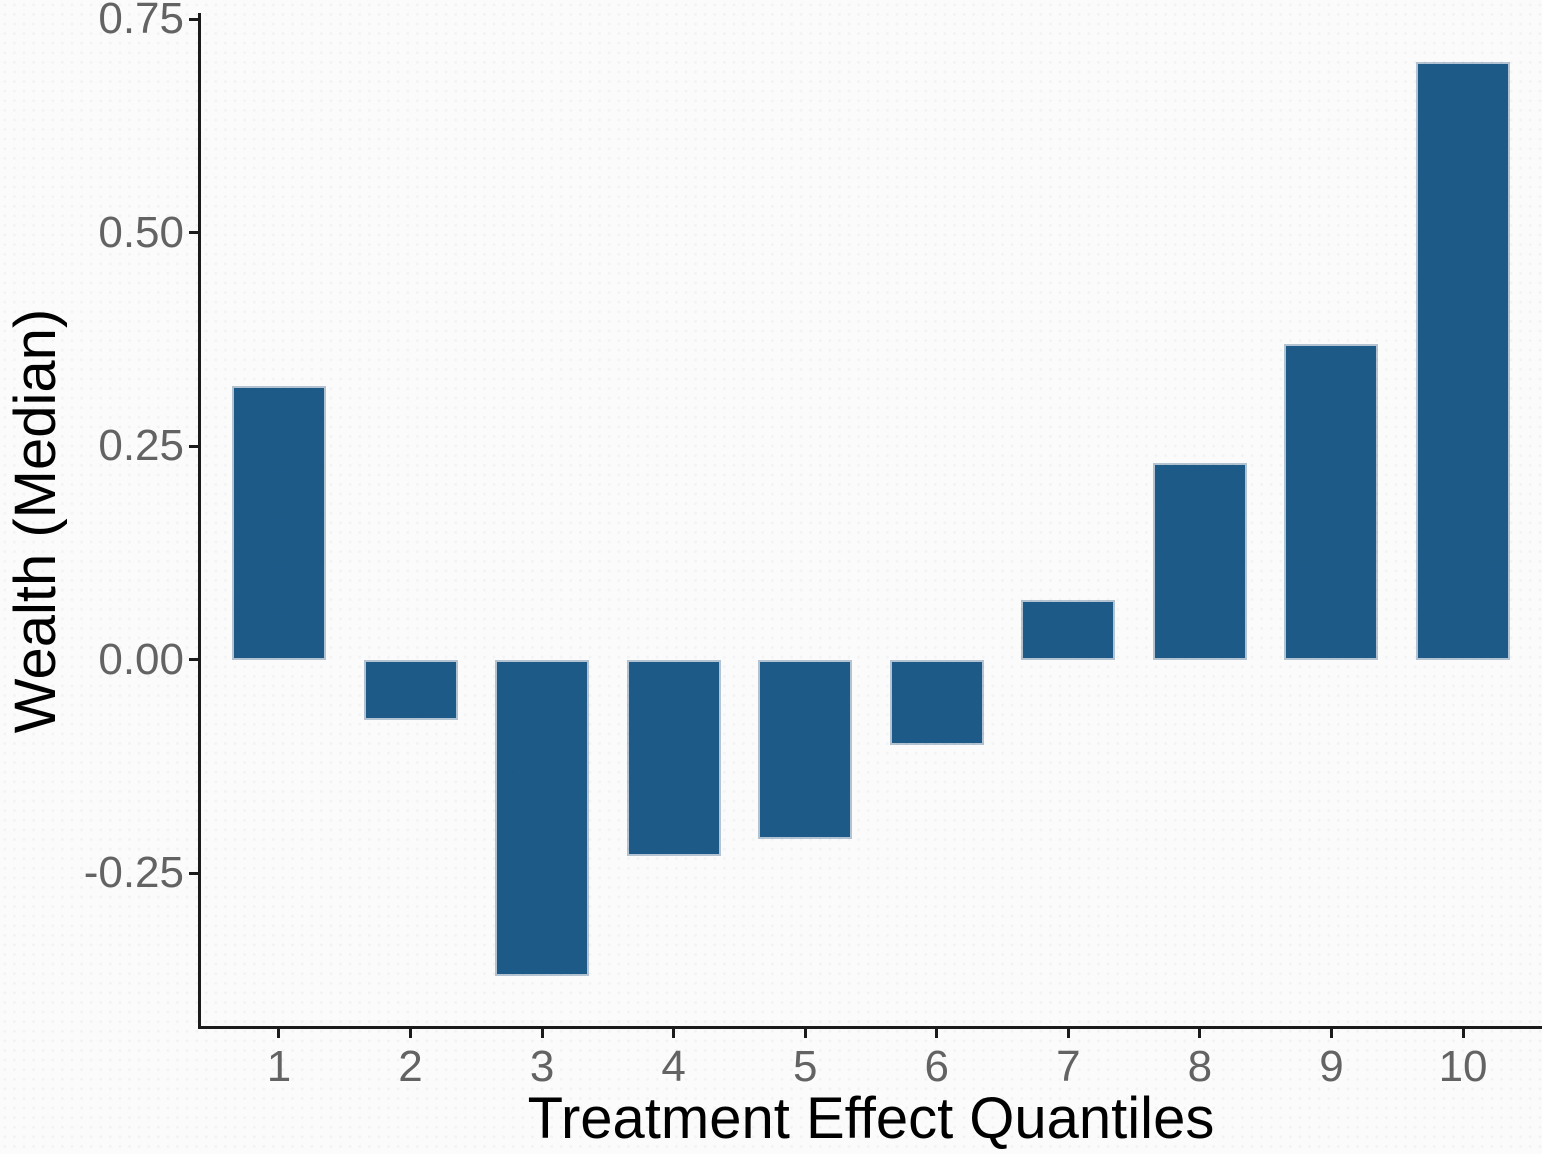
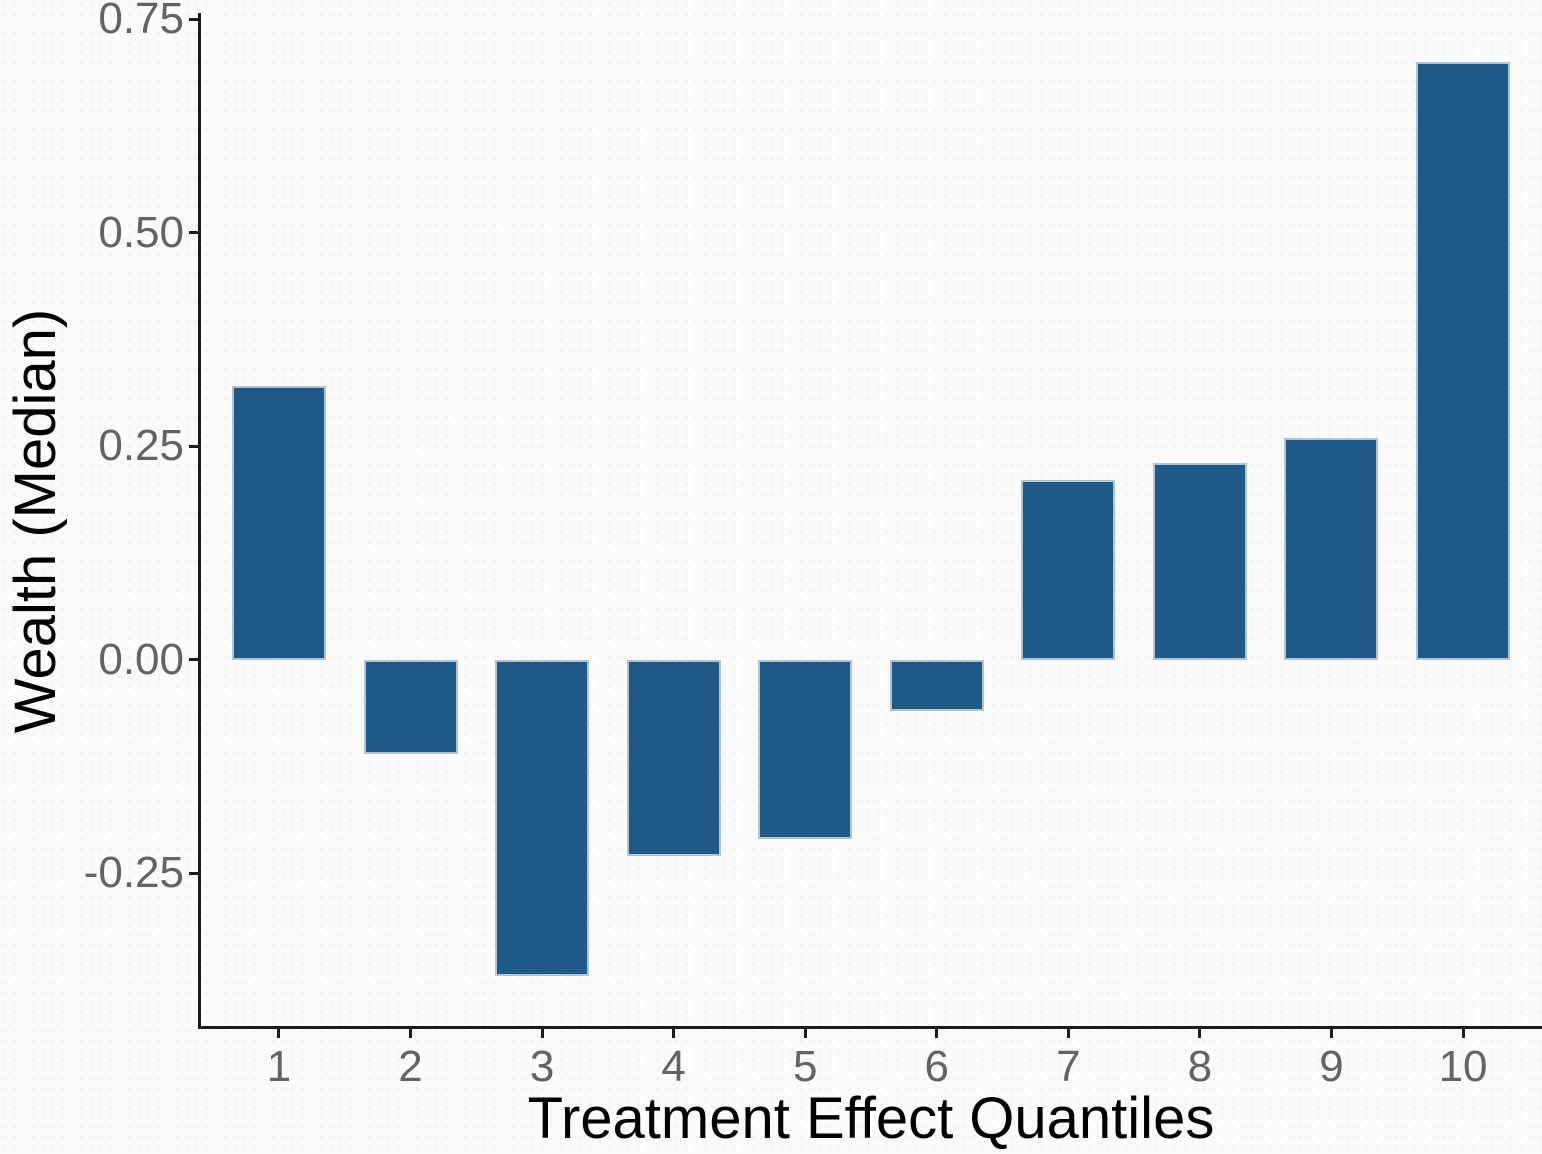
2: -0.07 -> -0.11
6: -0.10 -> -0.06
7: 0.07 -> 0.21
9: 0.37 -> 0.26
